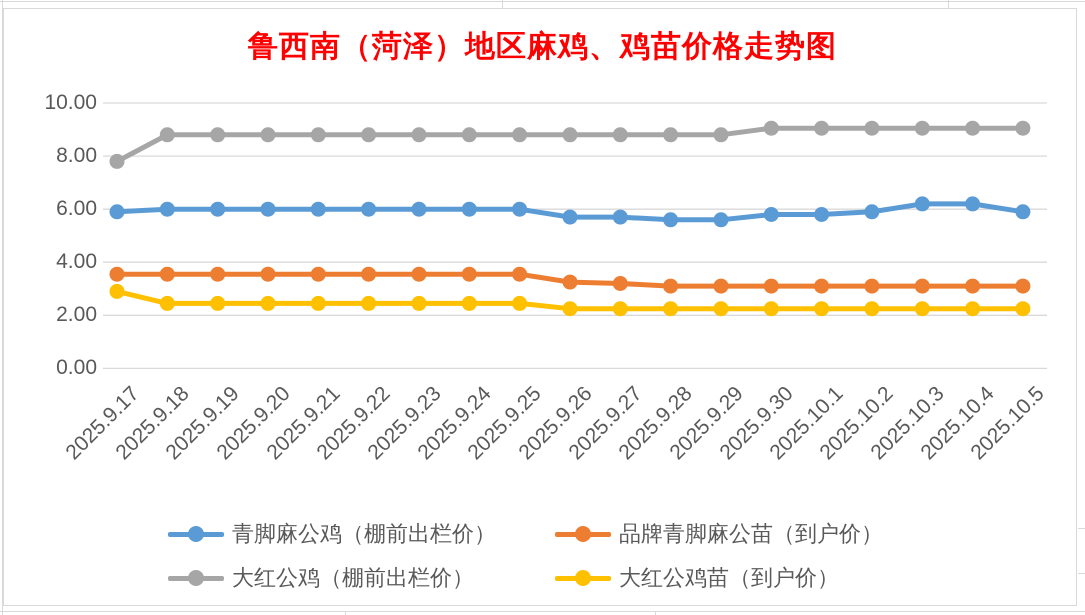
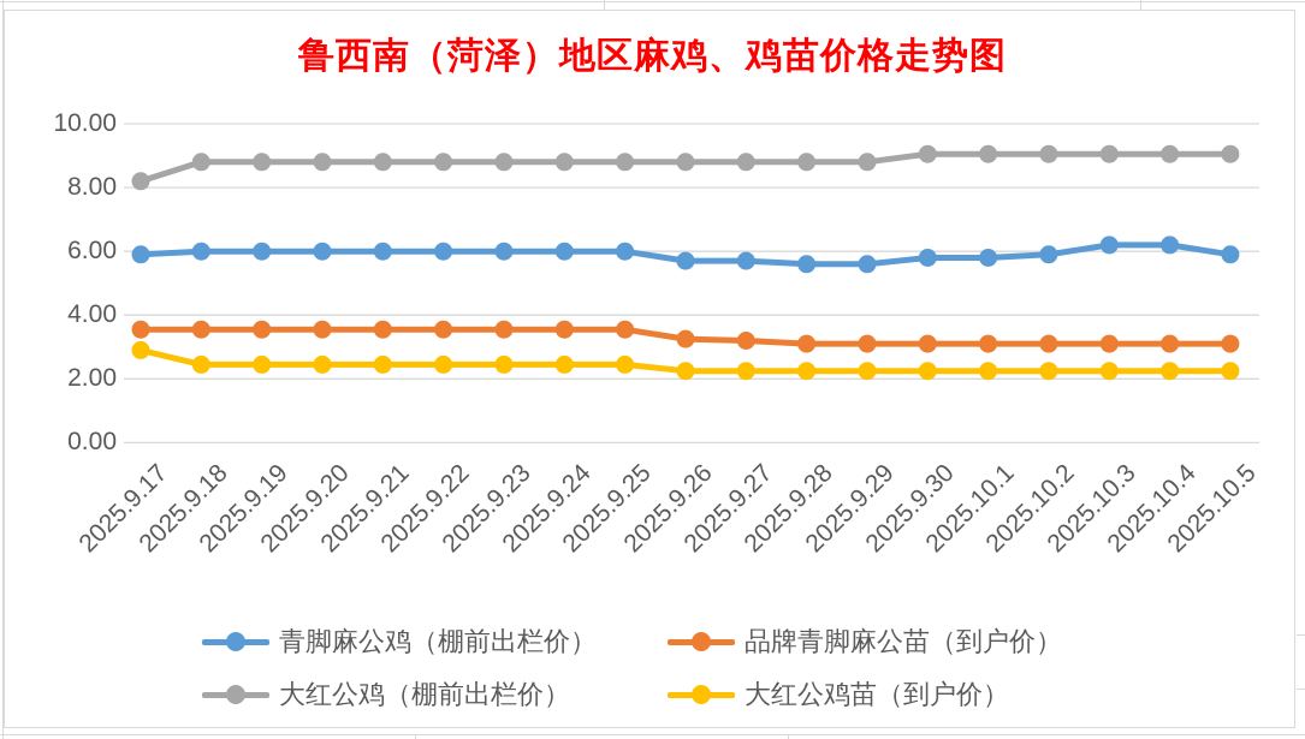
大红公鸡（棚前出栏价）/2025.9.17: 7.8 -> 8.2
